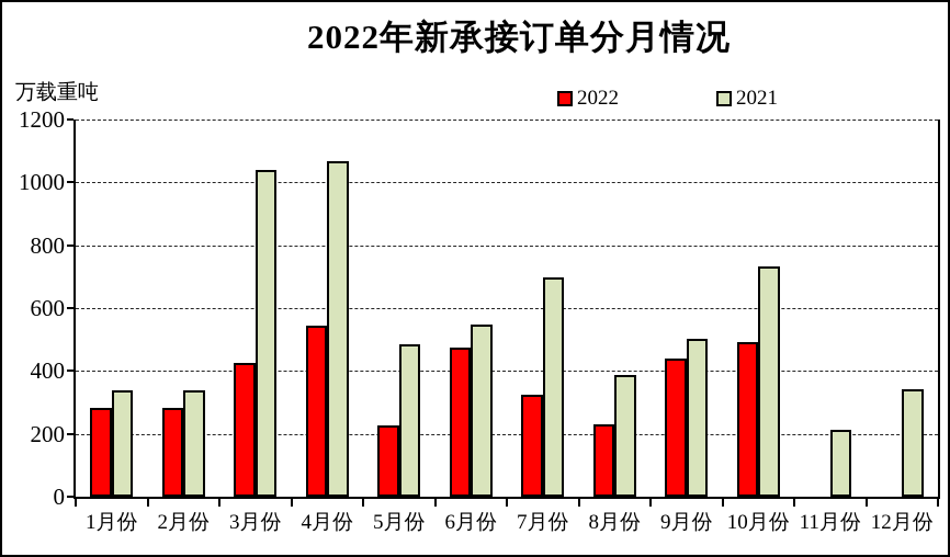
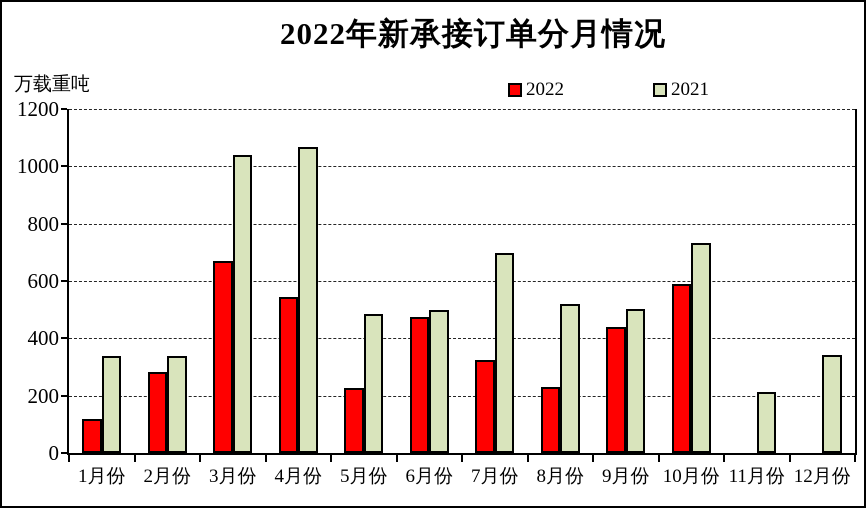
2022/1月份: 280 -> 120
2022/3月份: 430 -> 670
2021/6月份: 550 -> 500
2021/8月份: 390 -> 520
2022/10月份: 490 -> 590
